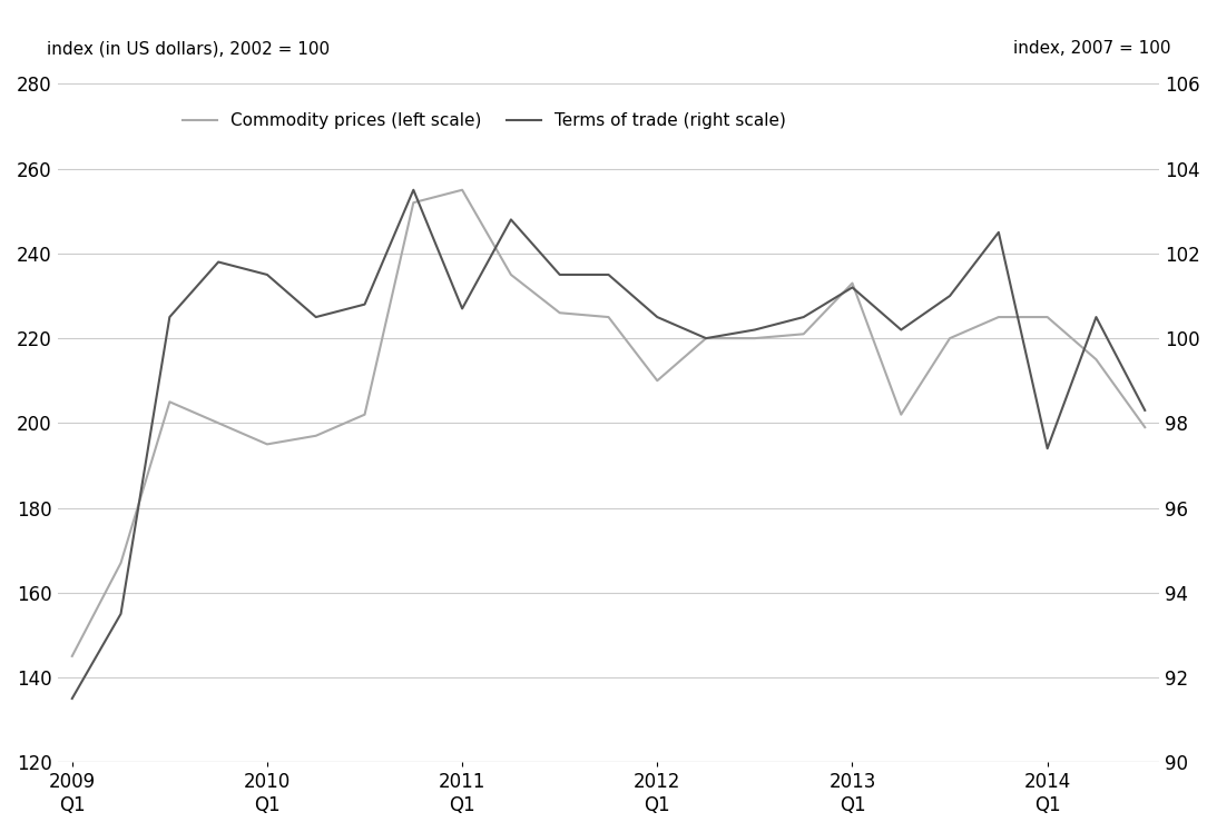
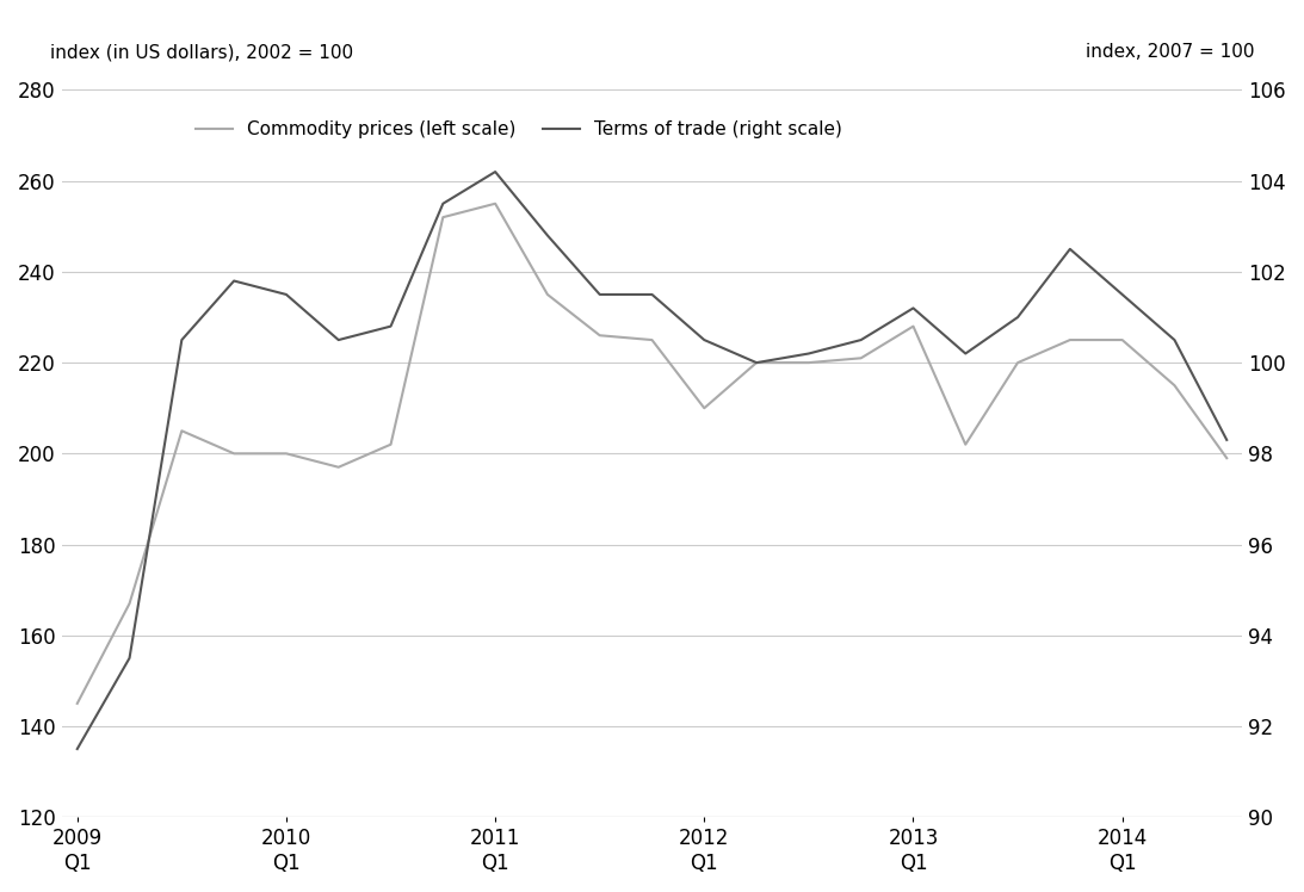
Commodity prices (left scale)/2010 Q1: 195 -> 200
Terms of trade (right scale)/2011 Q1: 100.7 -> 104.2
Commodity prices (left scale)/2013 Q1: 233 -> 228
Terms of trade (right scale)/2014 Q1: 97.4 -> 101.5
